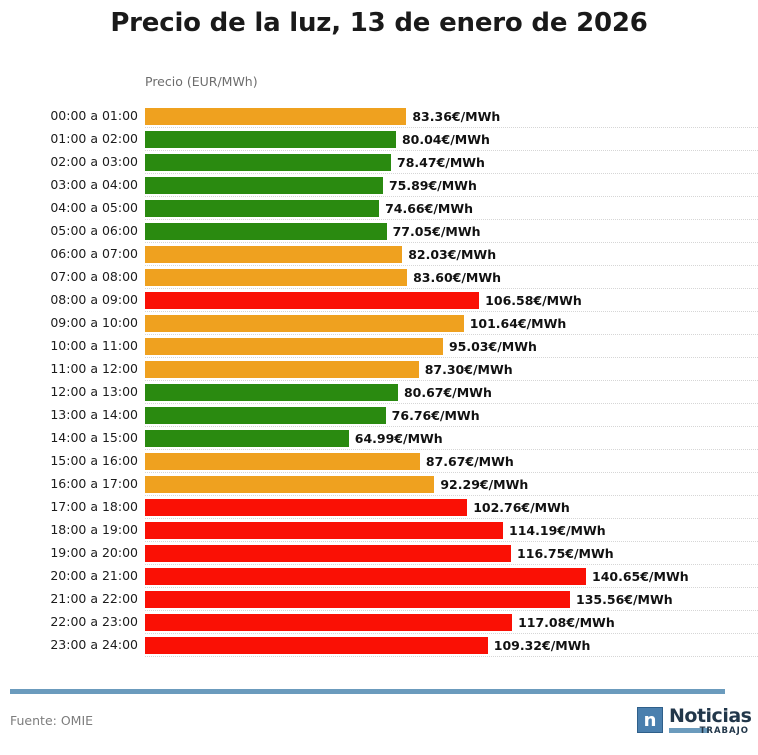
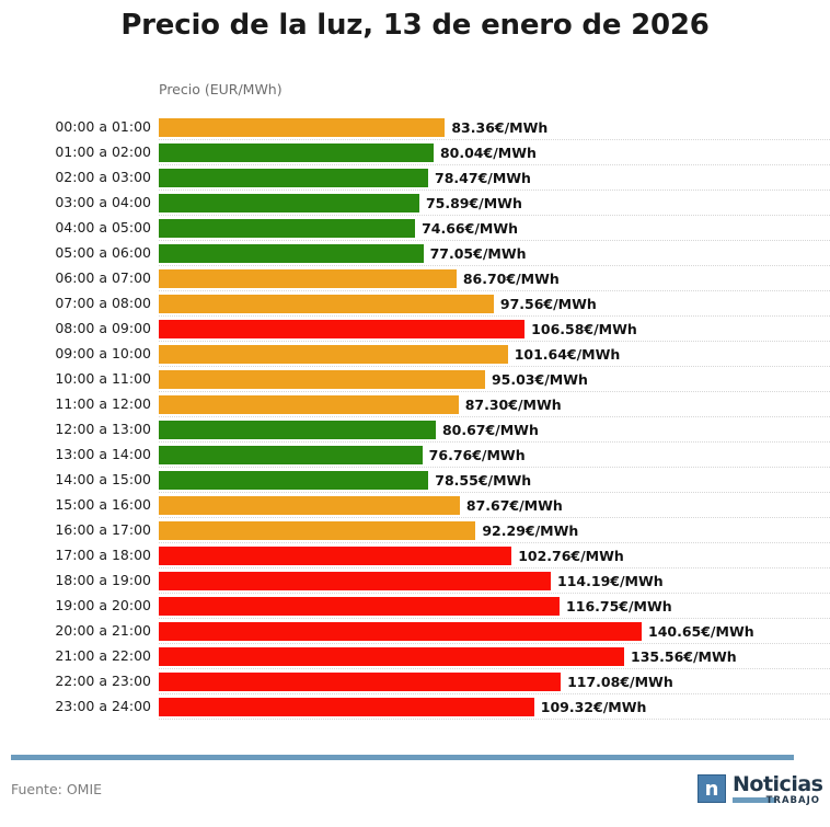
06:00 a 07:00: 82.03 -> 86.70
07:00 a 08:00: 83.60 -> 97.56
14:00 a 15:00: 64.99 -> 78.55
